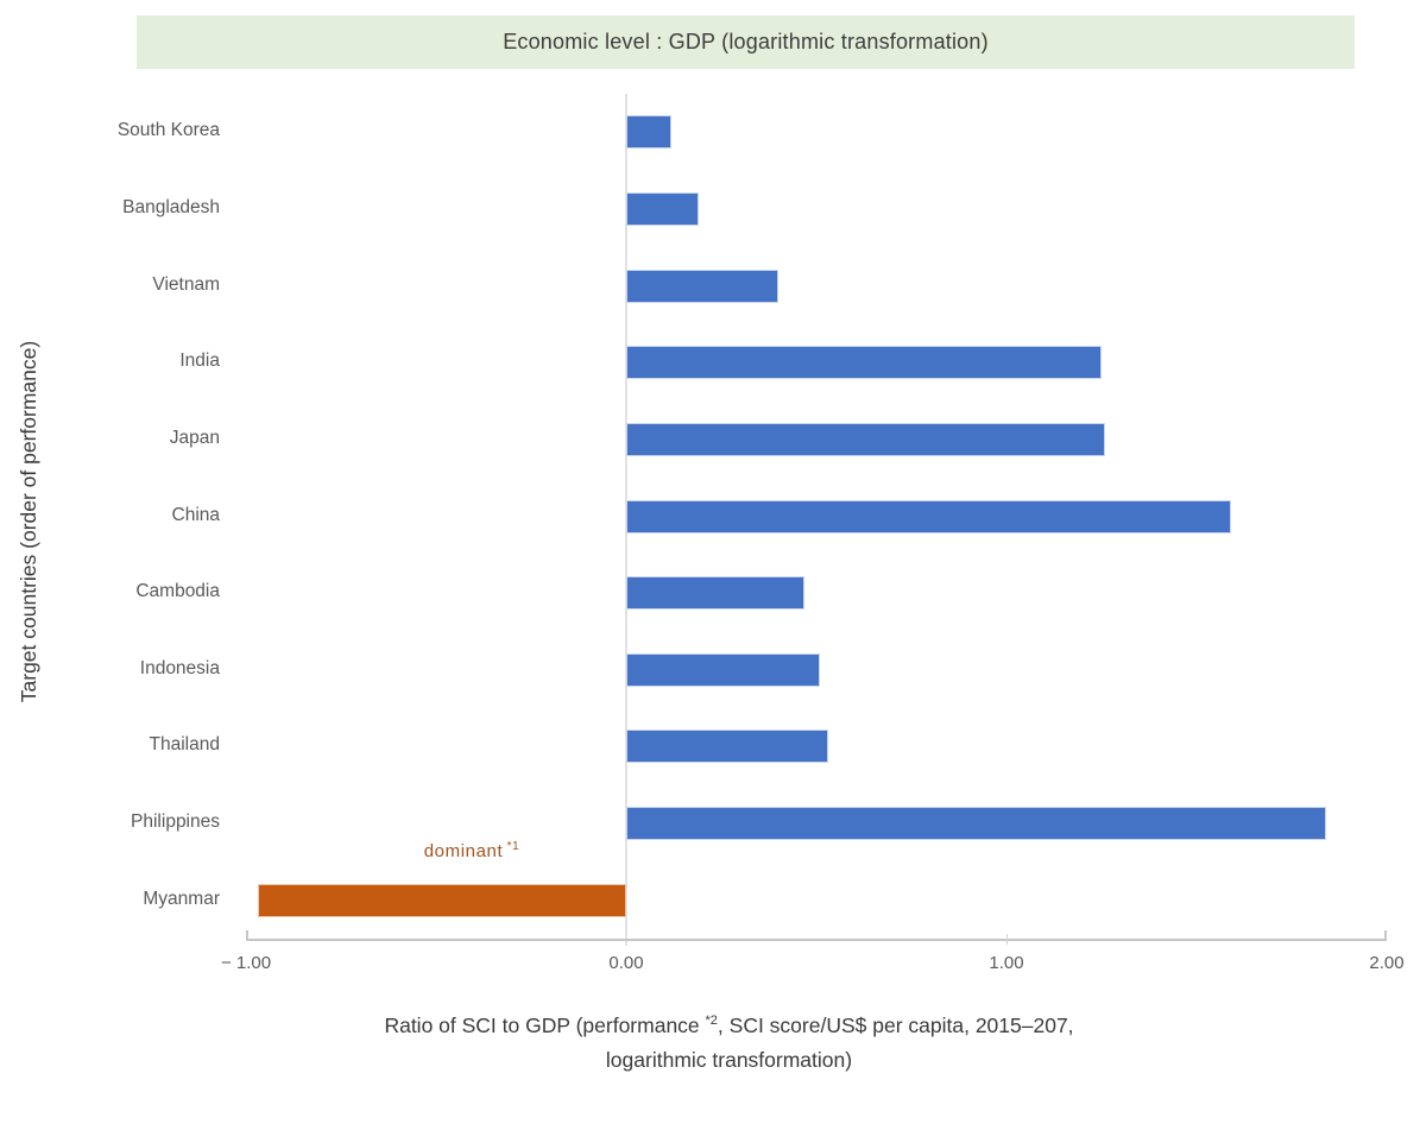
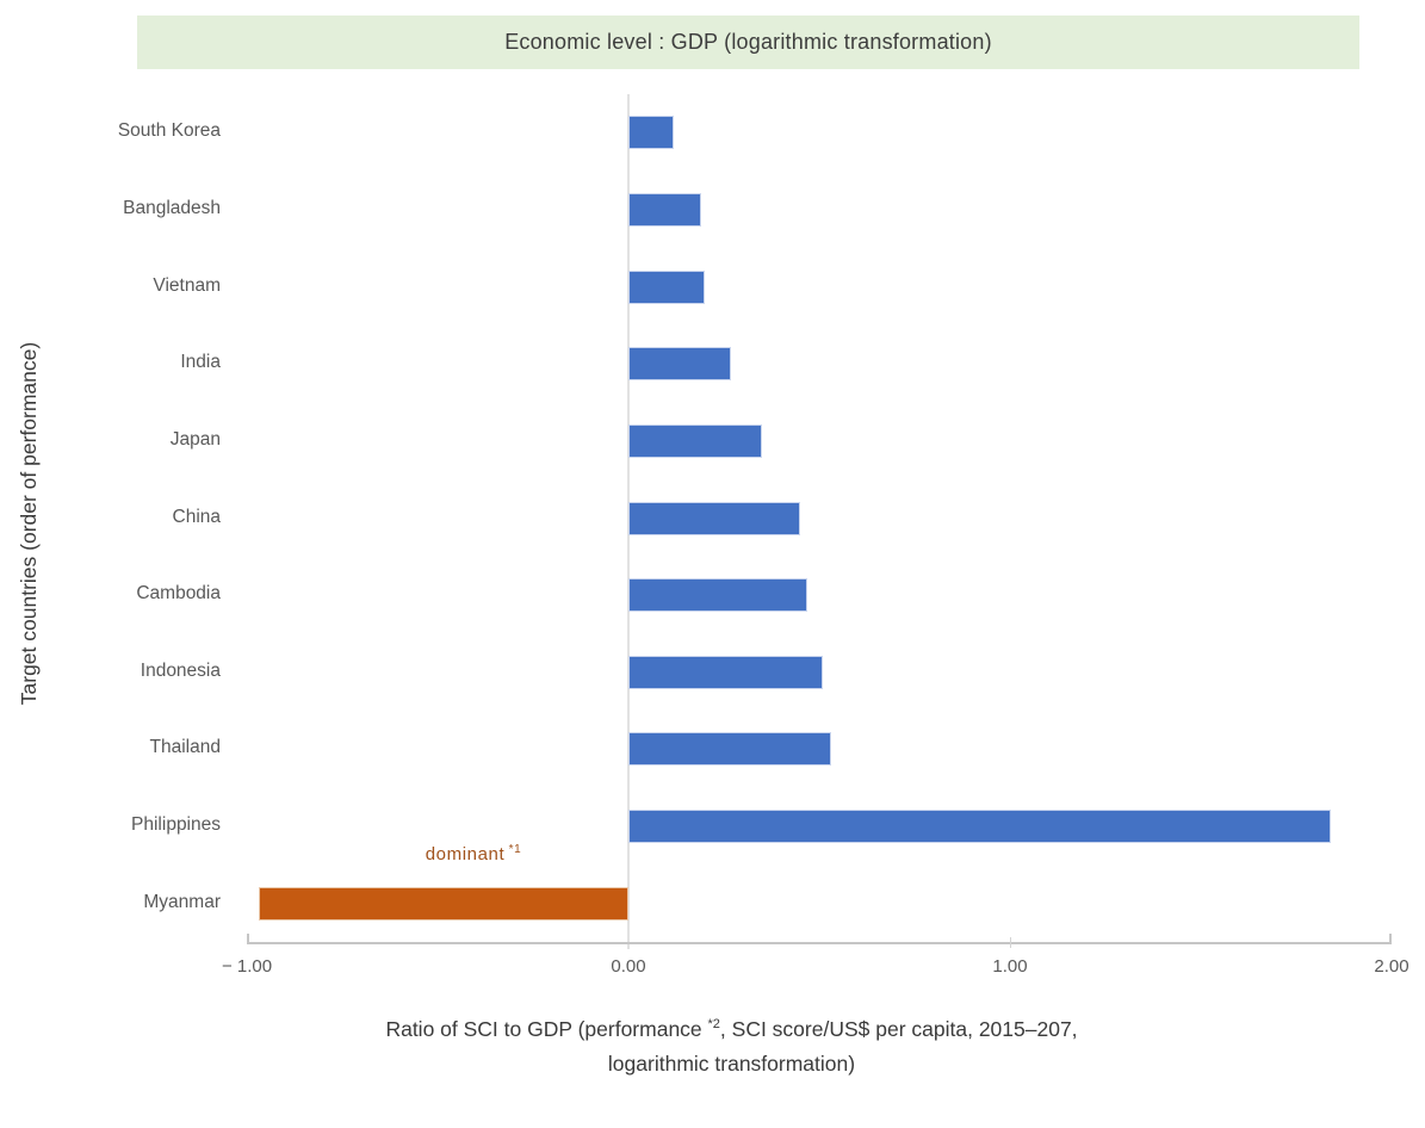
Vietnam: 0.40 -> 0.20
India: 1.25 -> 0.27
Japan: 1.26 -> 0.35
China: 1.59 -> 0.45
